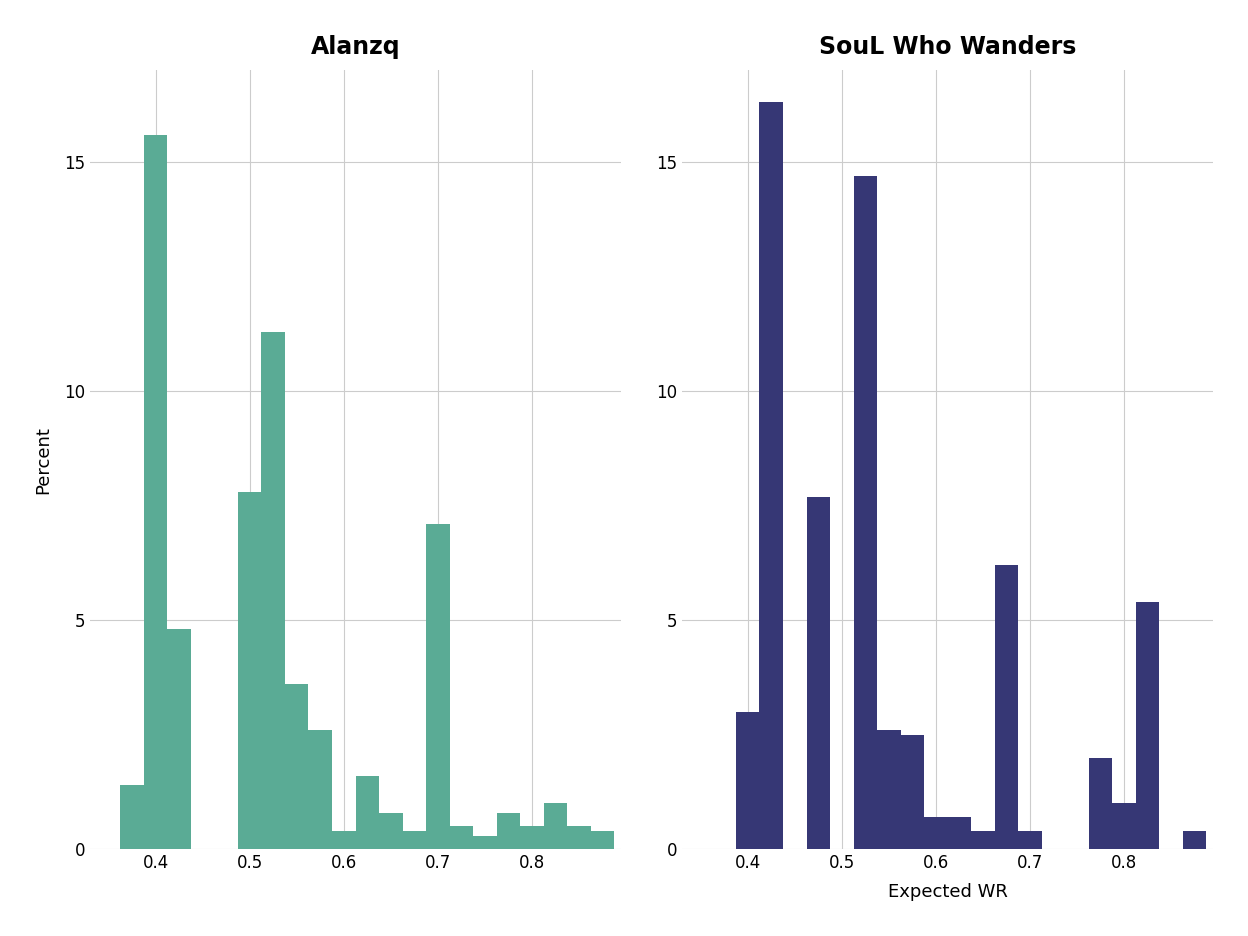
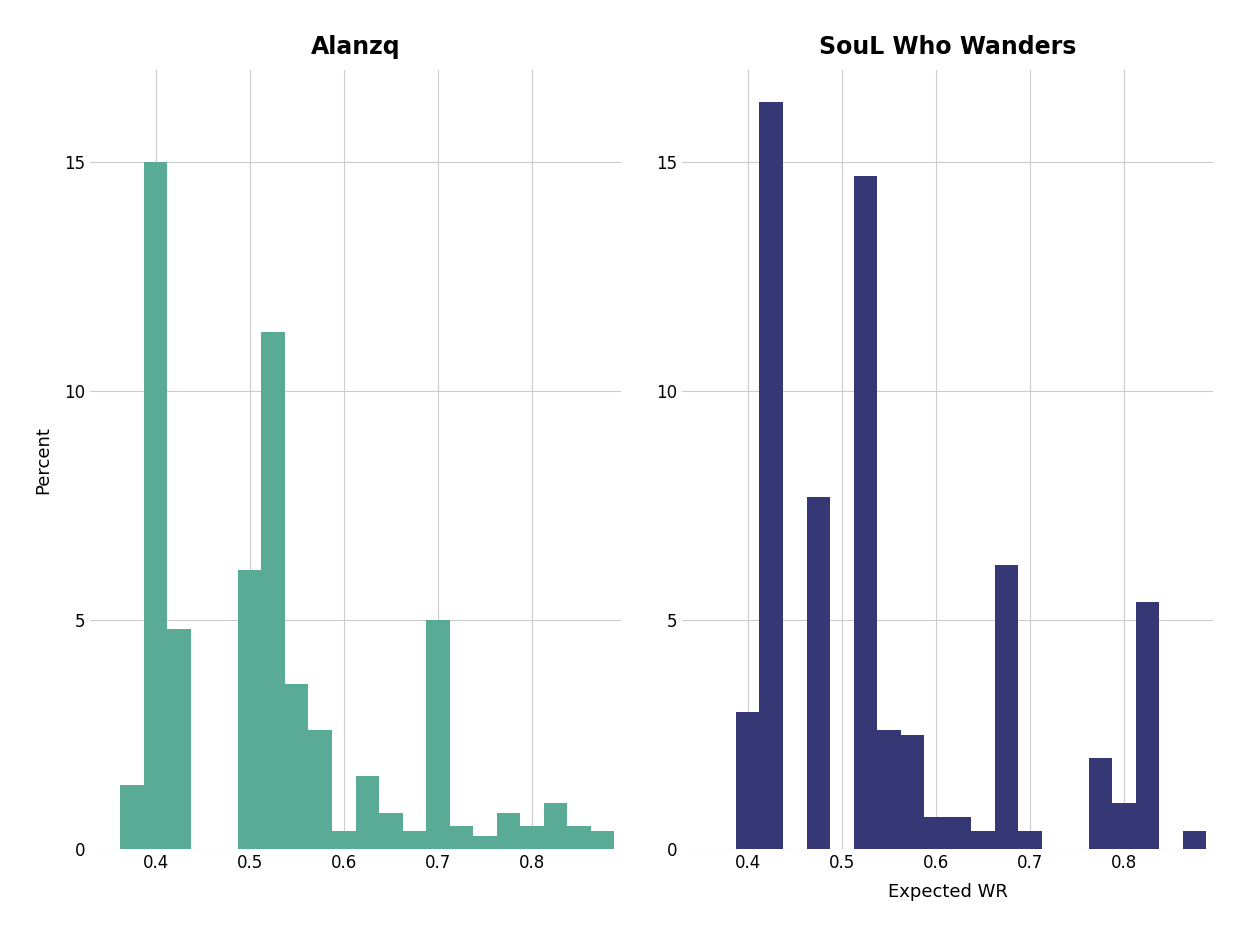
Alanzq/0.4: 15.6 -> 15.0
Alanzq/0.5: 7.8 -> 6.1
Alanzq/0.7: 7.1 -> 5.0
